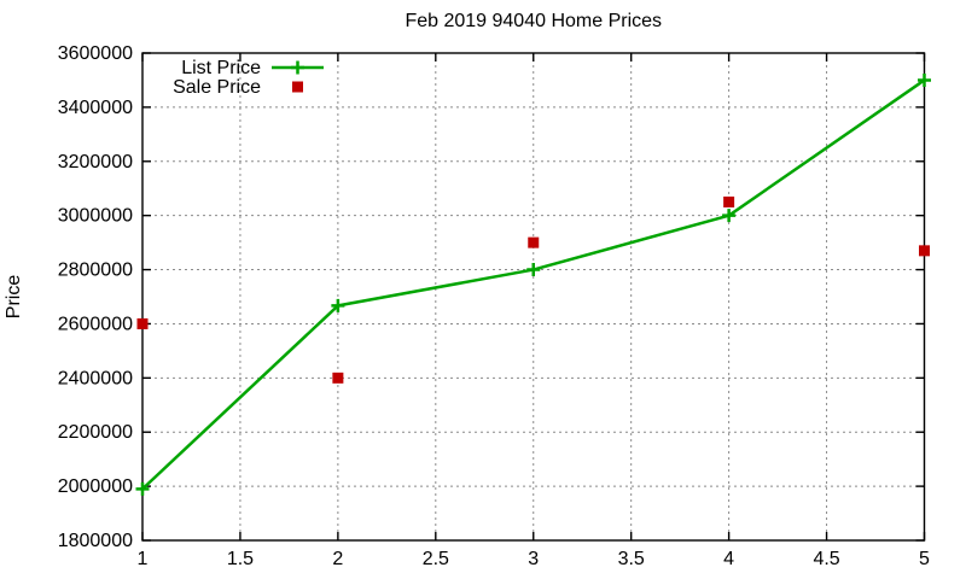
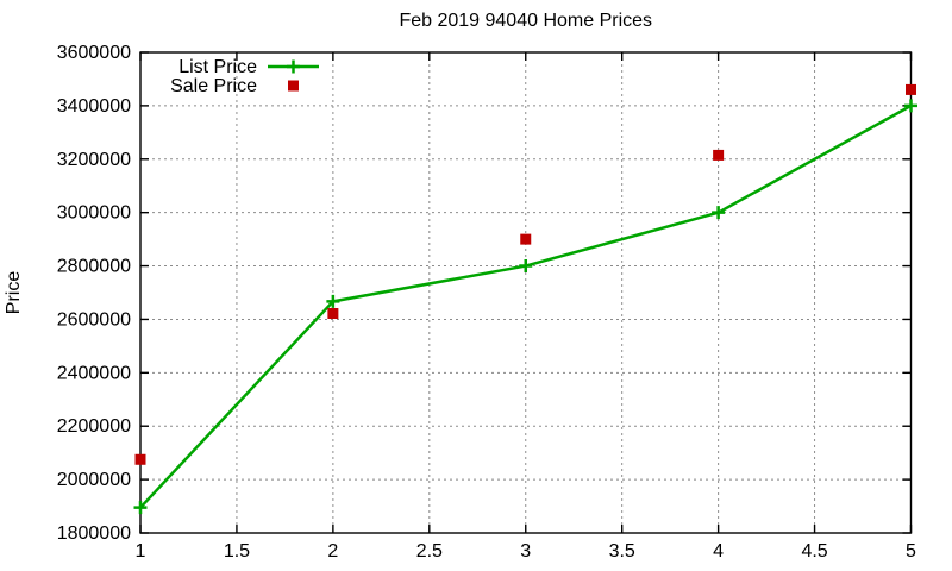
List Price/1: 1990000 -> 1900000
Sale Price/1: 2600000 -> 2080000
Sale Price/2: 2400000 -> 2620000
Sale Price/4: 3050000 -> 3220000
List Price/5: 3500000 -> 3400000
Sale Price/5: 2870000 -> 3460000
